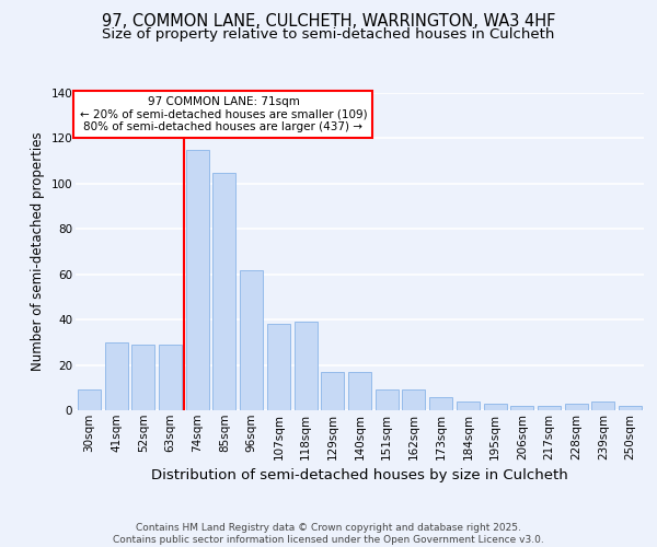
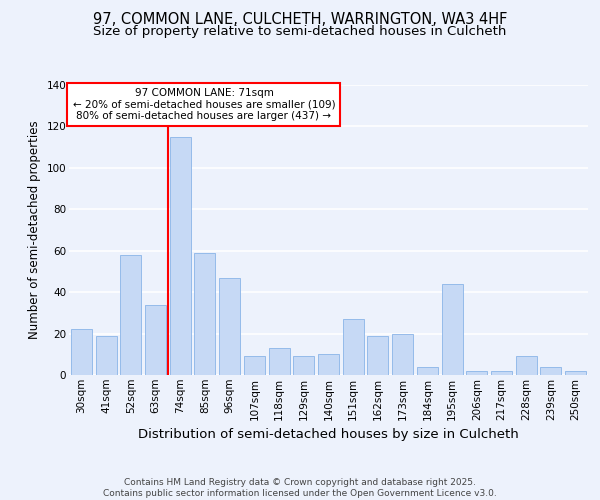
30sqm: 9 -> 22
41sqm: 30 -> 19
52sqm: 29 -> 58
63sqm: 29 -> 34
85sqm: 105 -> 59
96sqm: 62 -> 47
107sqm: 38 -> 9
118sqm: 39 -> 13
129sqm: 17 -> 9
140sqm: 17 -> 10
151sqm: 9 -> 27
162sqm: 9 -> 19
173sqm: 6 -> 20
195sqm: 3 -> 44
228sqm: 3 -> 9
